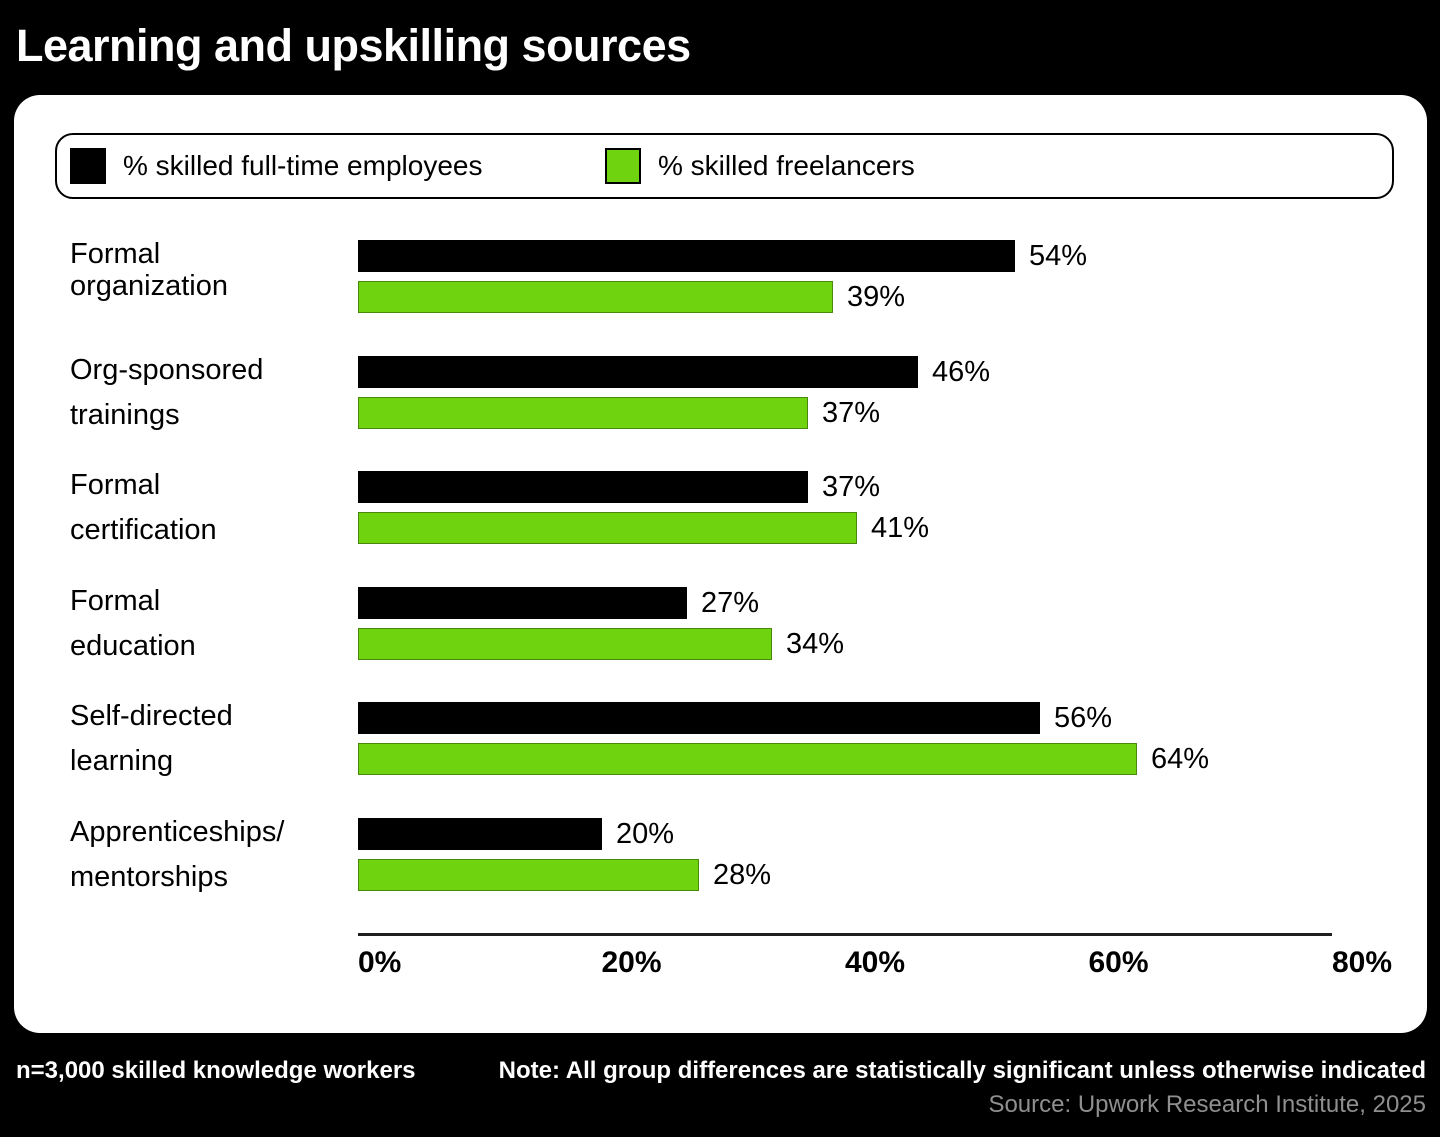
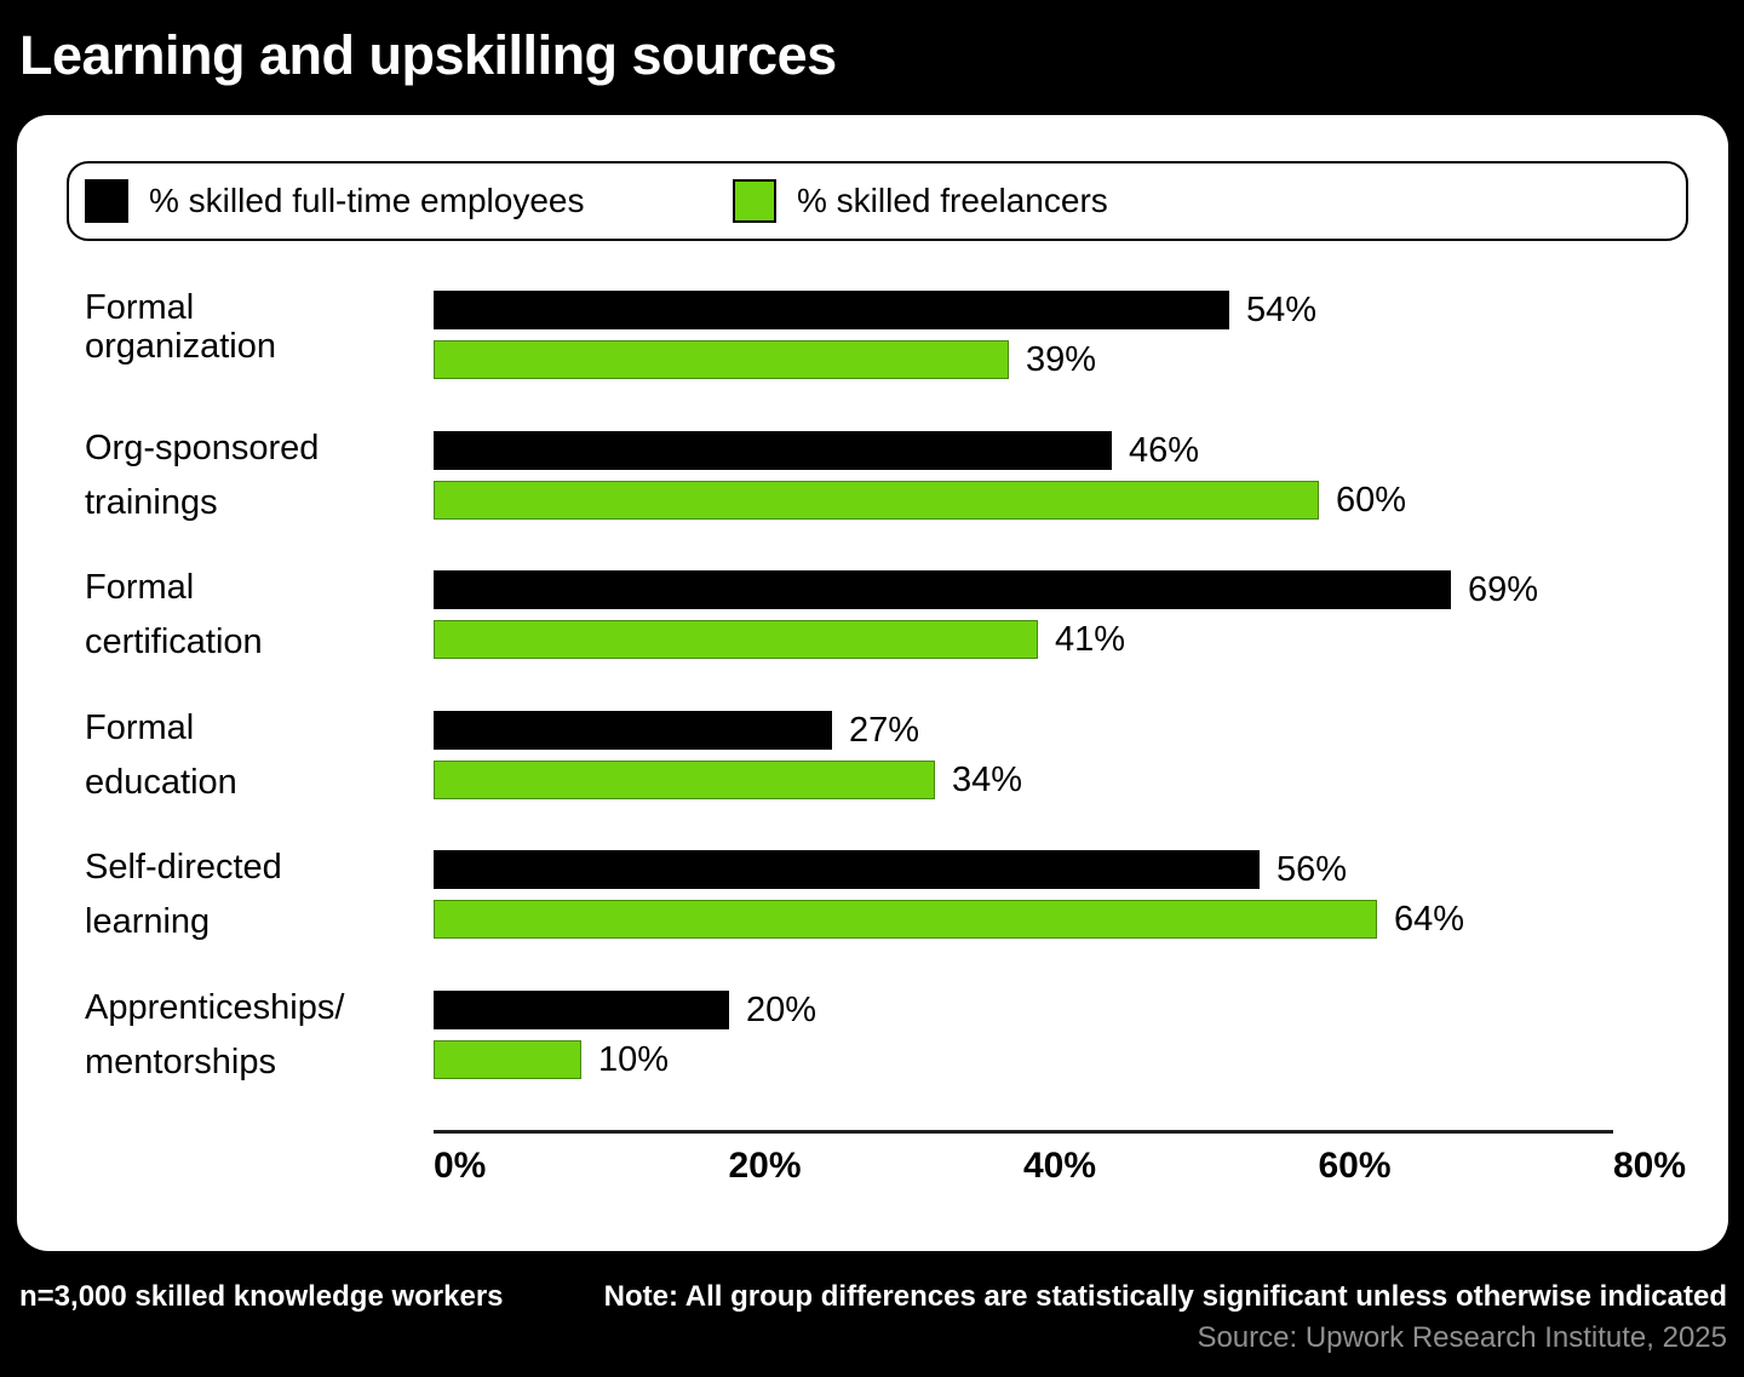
% skilled freelancers/Org-sponsored trainings: 37% -> 60%
% skilled full-time employees/Formal certification: 37% -> 69%
% skilled freelancers/Apprenticeships/mentorships: 28% -> 10%
